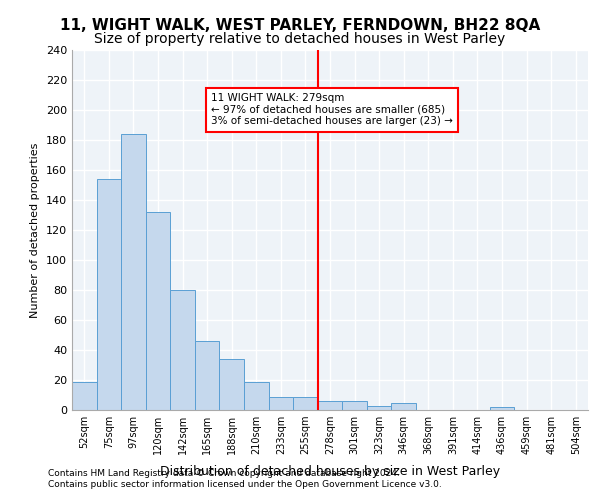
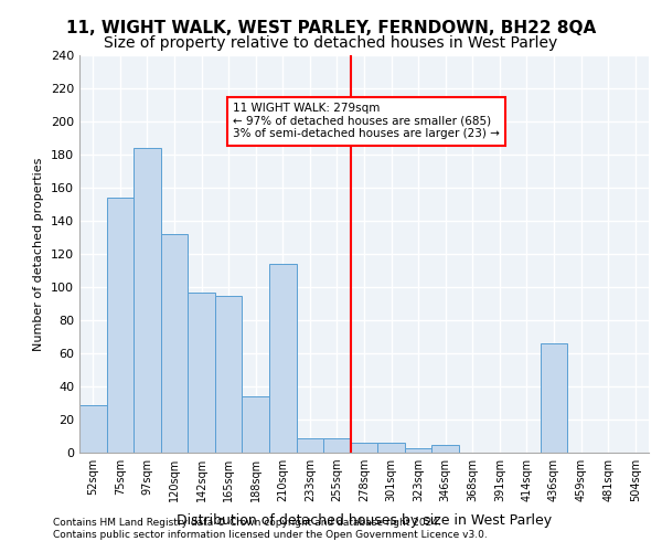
52sqm: 19 -> 29
142sqm: 80 -> 97
165sqm: 46 -> 95
210sqm: 19 -> 114
436sqm: 2 -> 66
